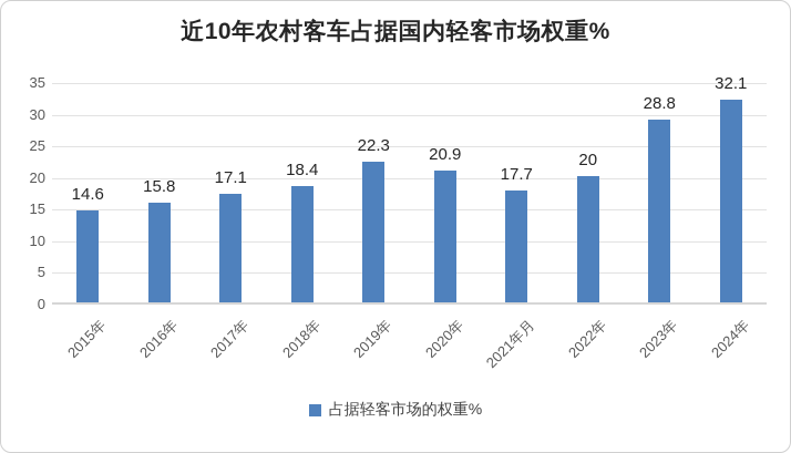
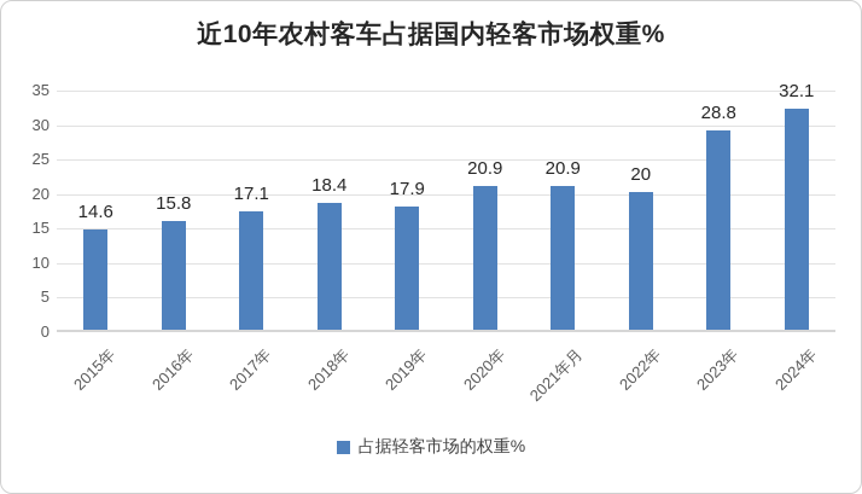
2019年: 22.3 -> 17.9
2021年月: 17.7 -> 20.9
